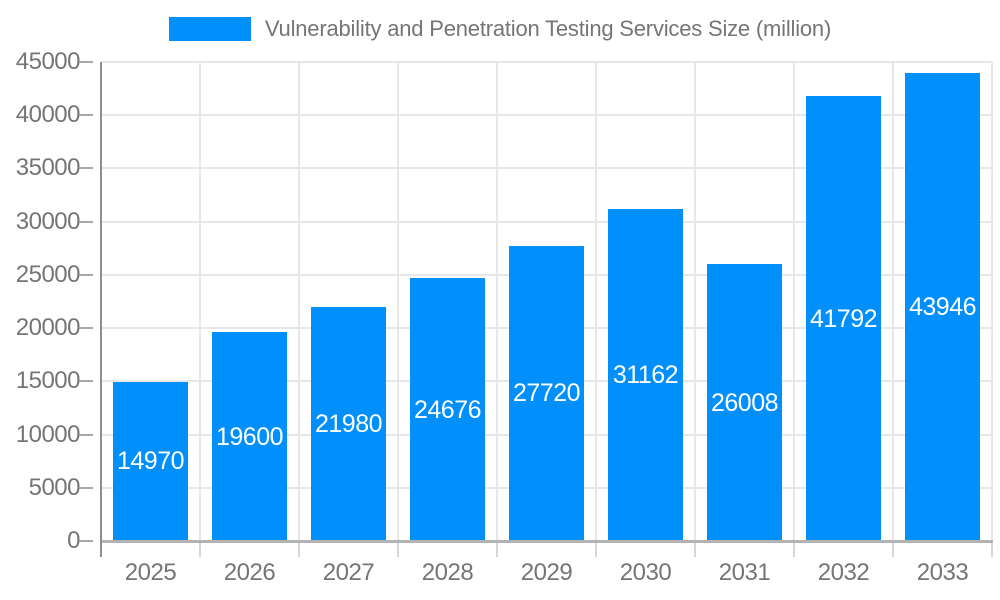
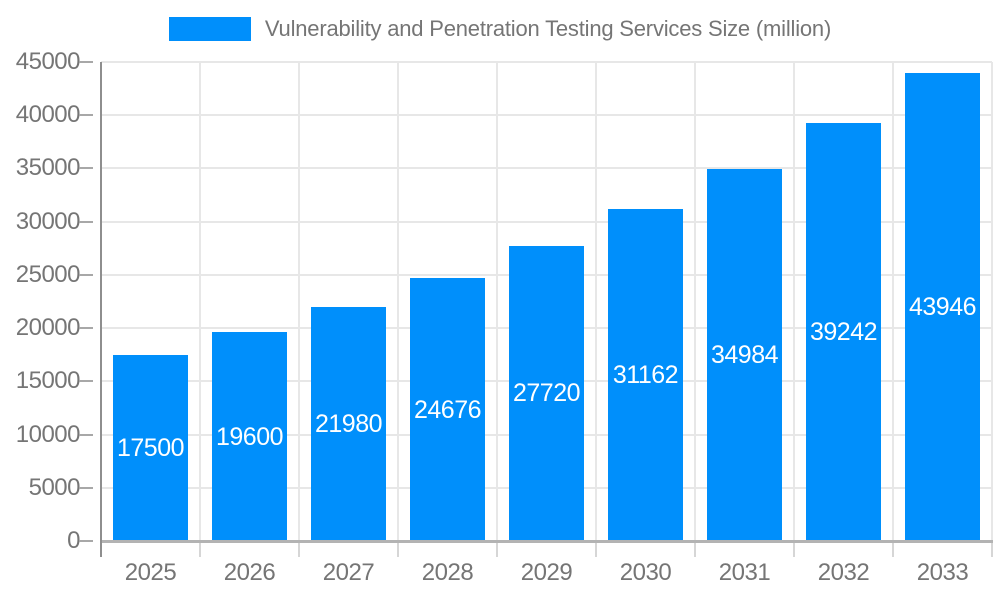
2025: 14970 -> 17500
2031: 26008 -> 34984
2032: 41792 -> 39242
